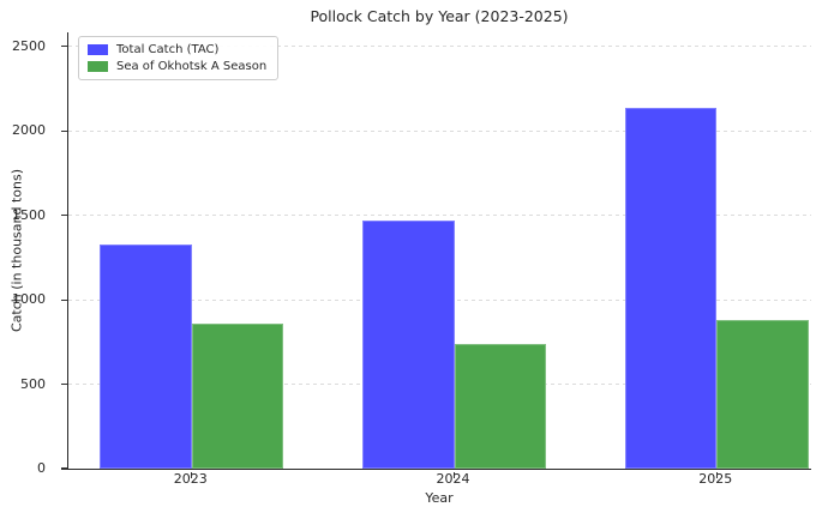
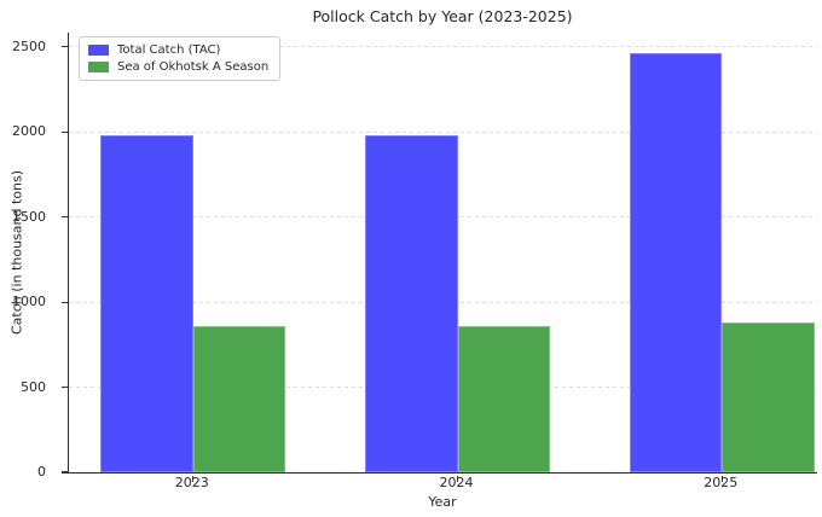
Total Catch (TAC)/2023: 1330 -> 1980
Total Catch (TAC)/2024: 1470 -> 1980
Sea of Okhotsk A Season/2024: 740 -> 860
Total Catch (TAC)/2025: 2140 -> 2460
